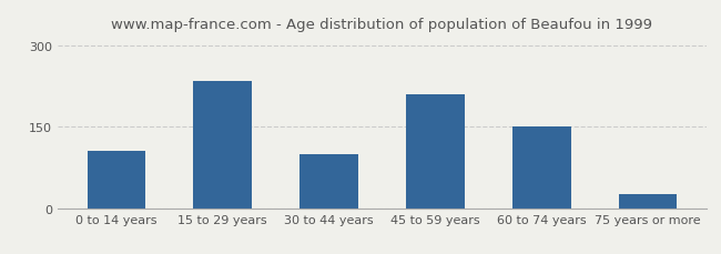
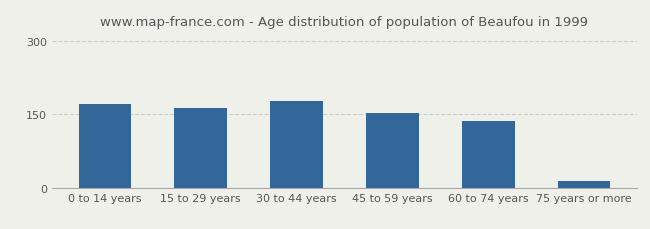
0 to 14 years: 105 -> 170
15 to 29 years: 235 -> 163
30 to 44 years: 100 -> 177
45 to 59 years: 210 -> 153
60 to 74 years: 150 -> 137
75 years or more: 25 -> 13
